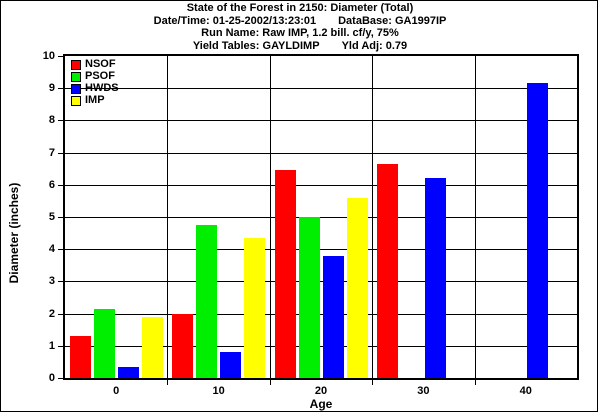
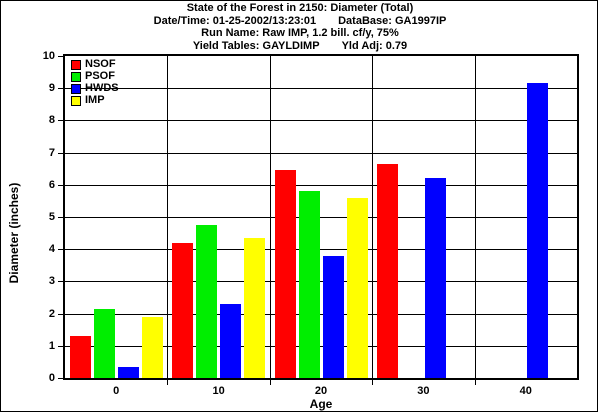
NSOF/10: 2.0 -> 4.2
HWDS/10: 0.8 -> 2.3
PSOF/20: 5.0 -> 5.8
